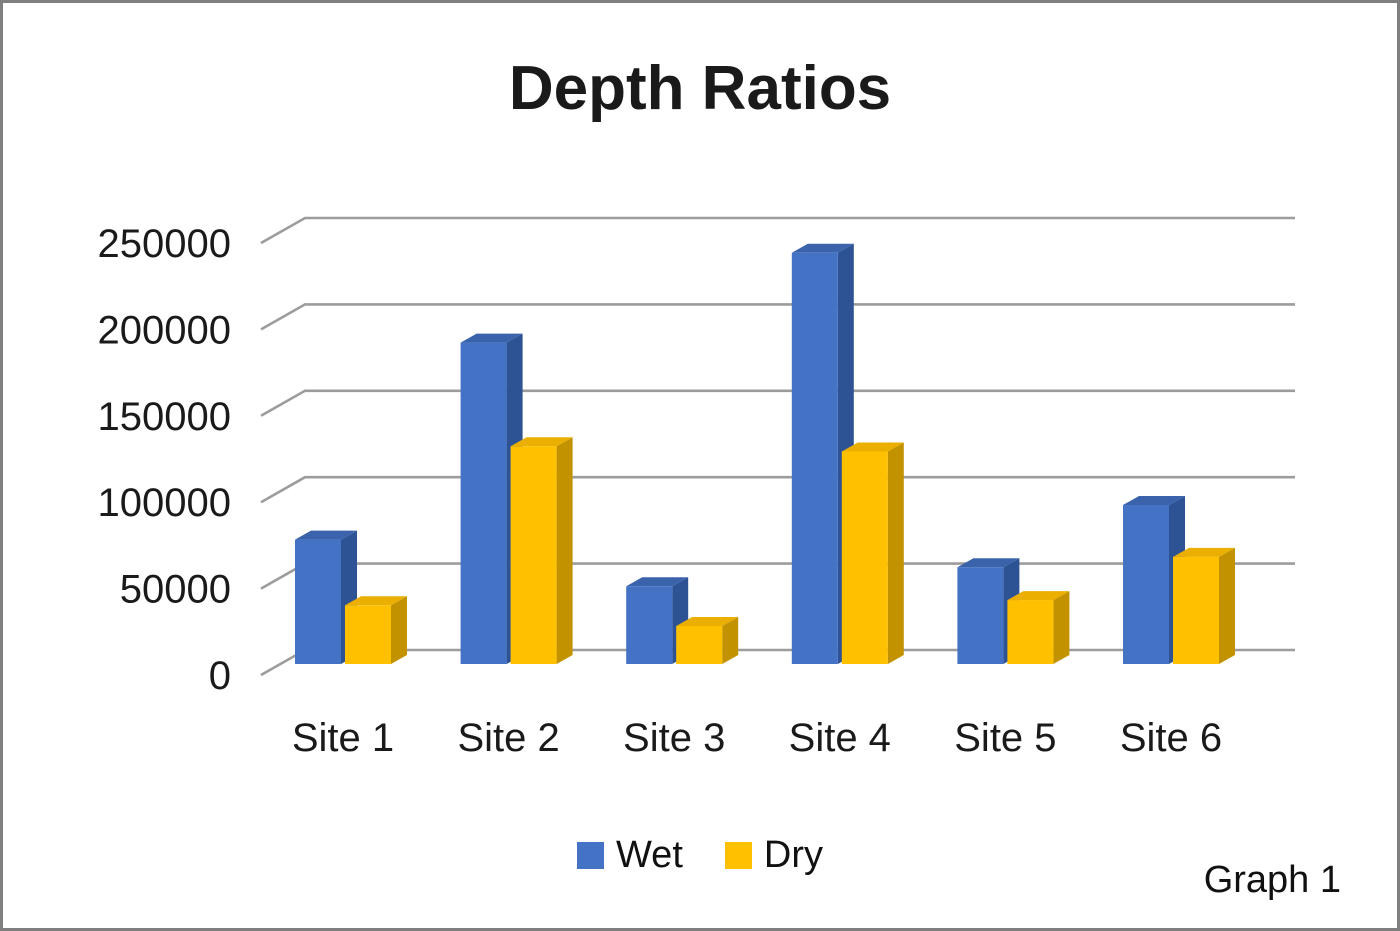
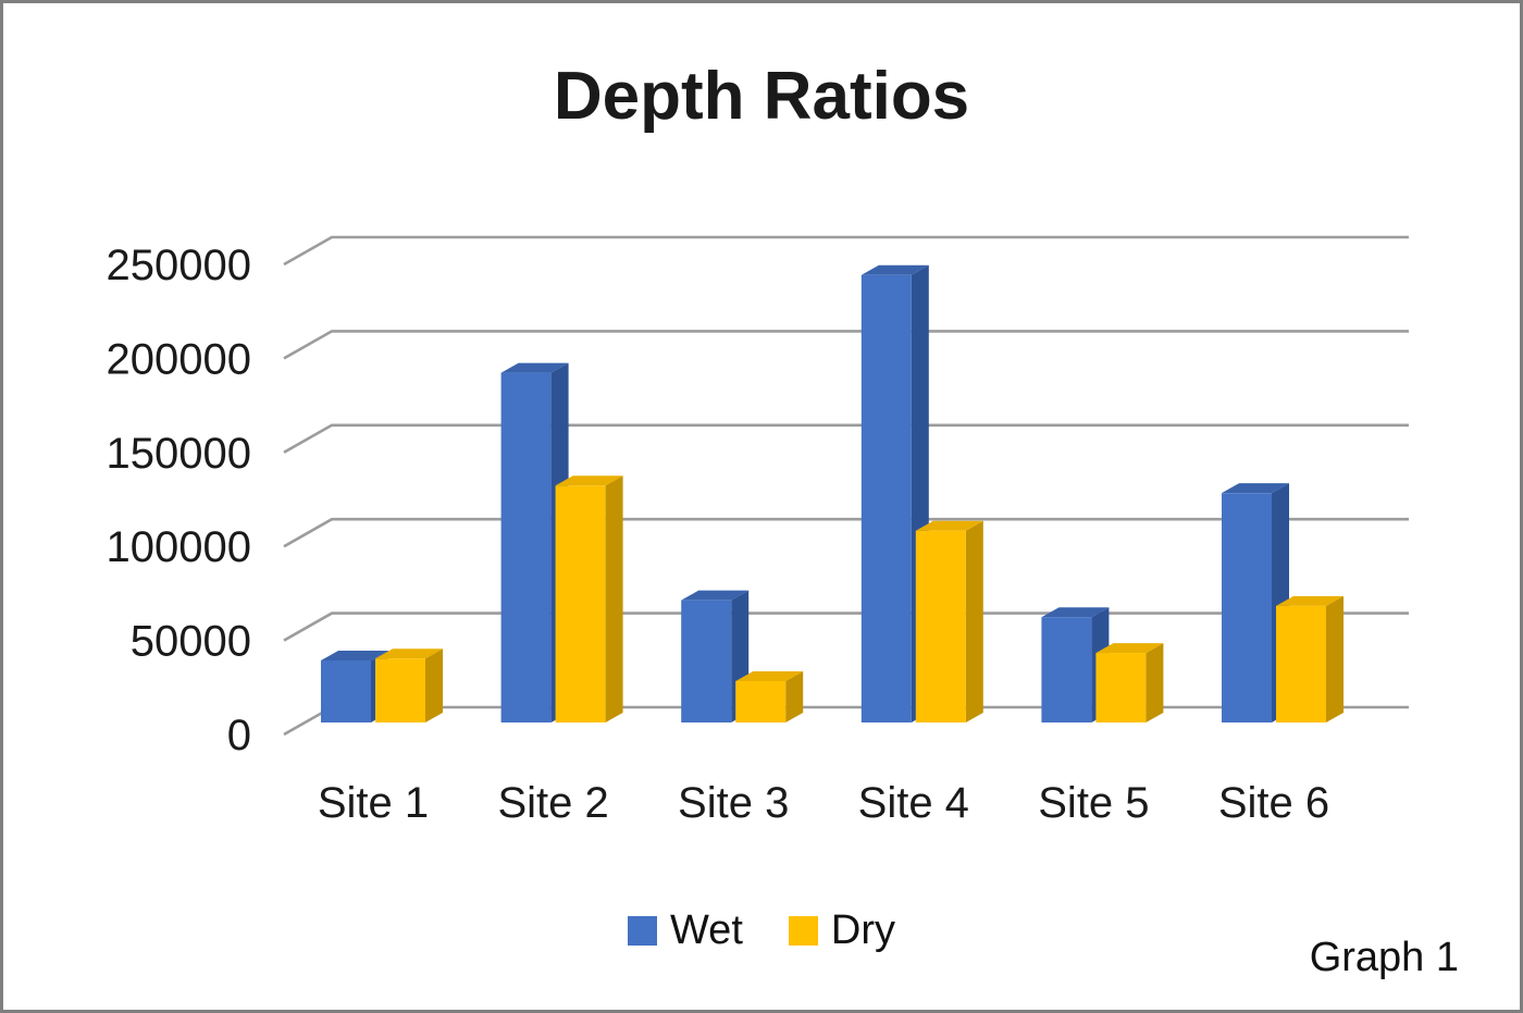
Wet/Site 1: 72000 -> 33000
Wet/Site 3: 45000 -> 65000
Dry/Site 4: 123000 -> 102000
Wet/Site 6: 92000 -> 122000
